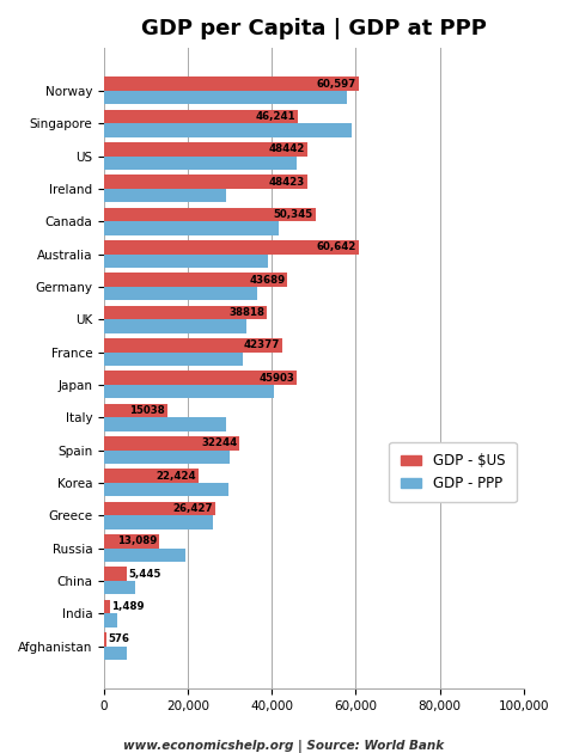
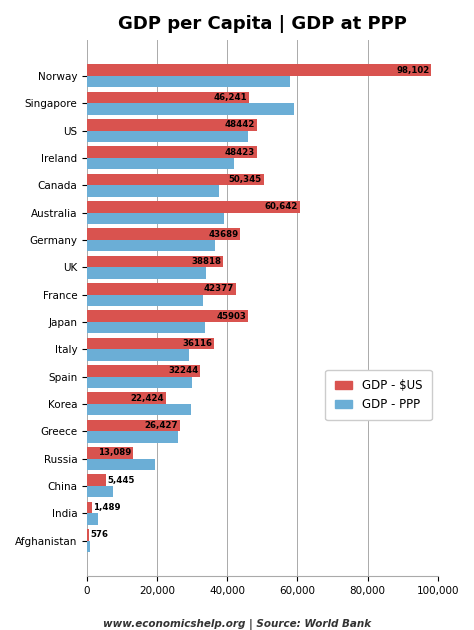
GDP - $US/Norway: 60,597 -> 98,102
GDP - PPP/Ireland: 29,000 -> 42,000
GDP - PPP/Canada: 41,500 -> 37,500
GDP - PPP/Japan: 40,500 -> 33,500
GDP - $US/Italy: 15038 -> 36116
GDP - PPP/Afghanistan: 5,500 -> 900
